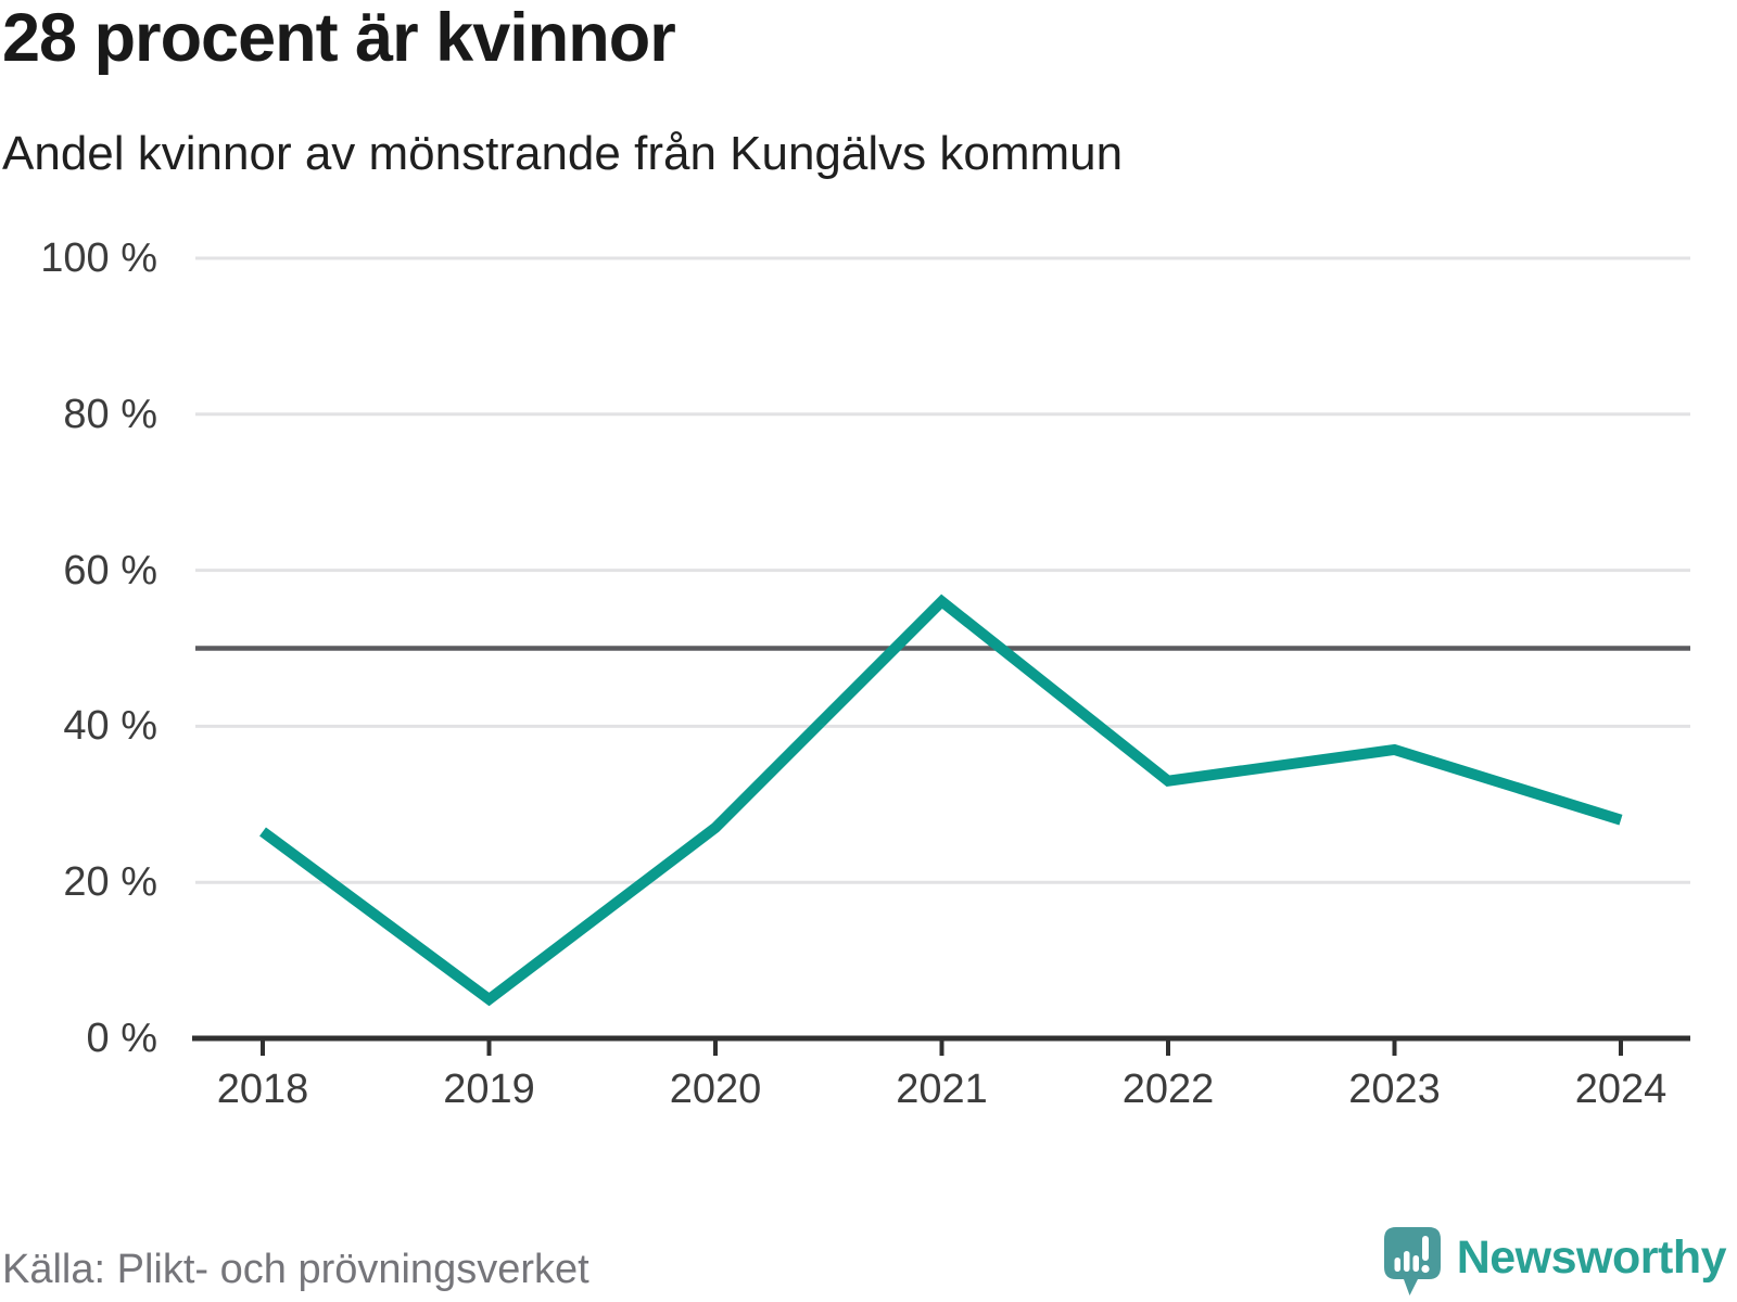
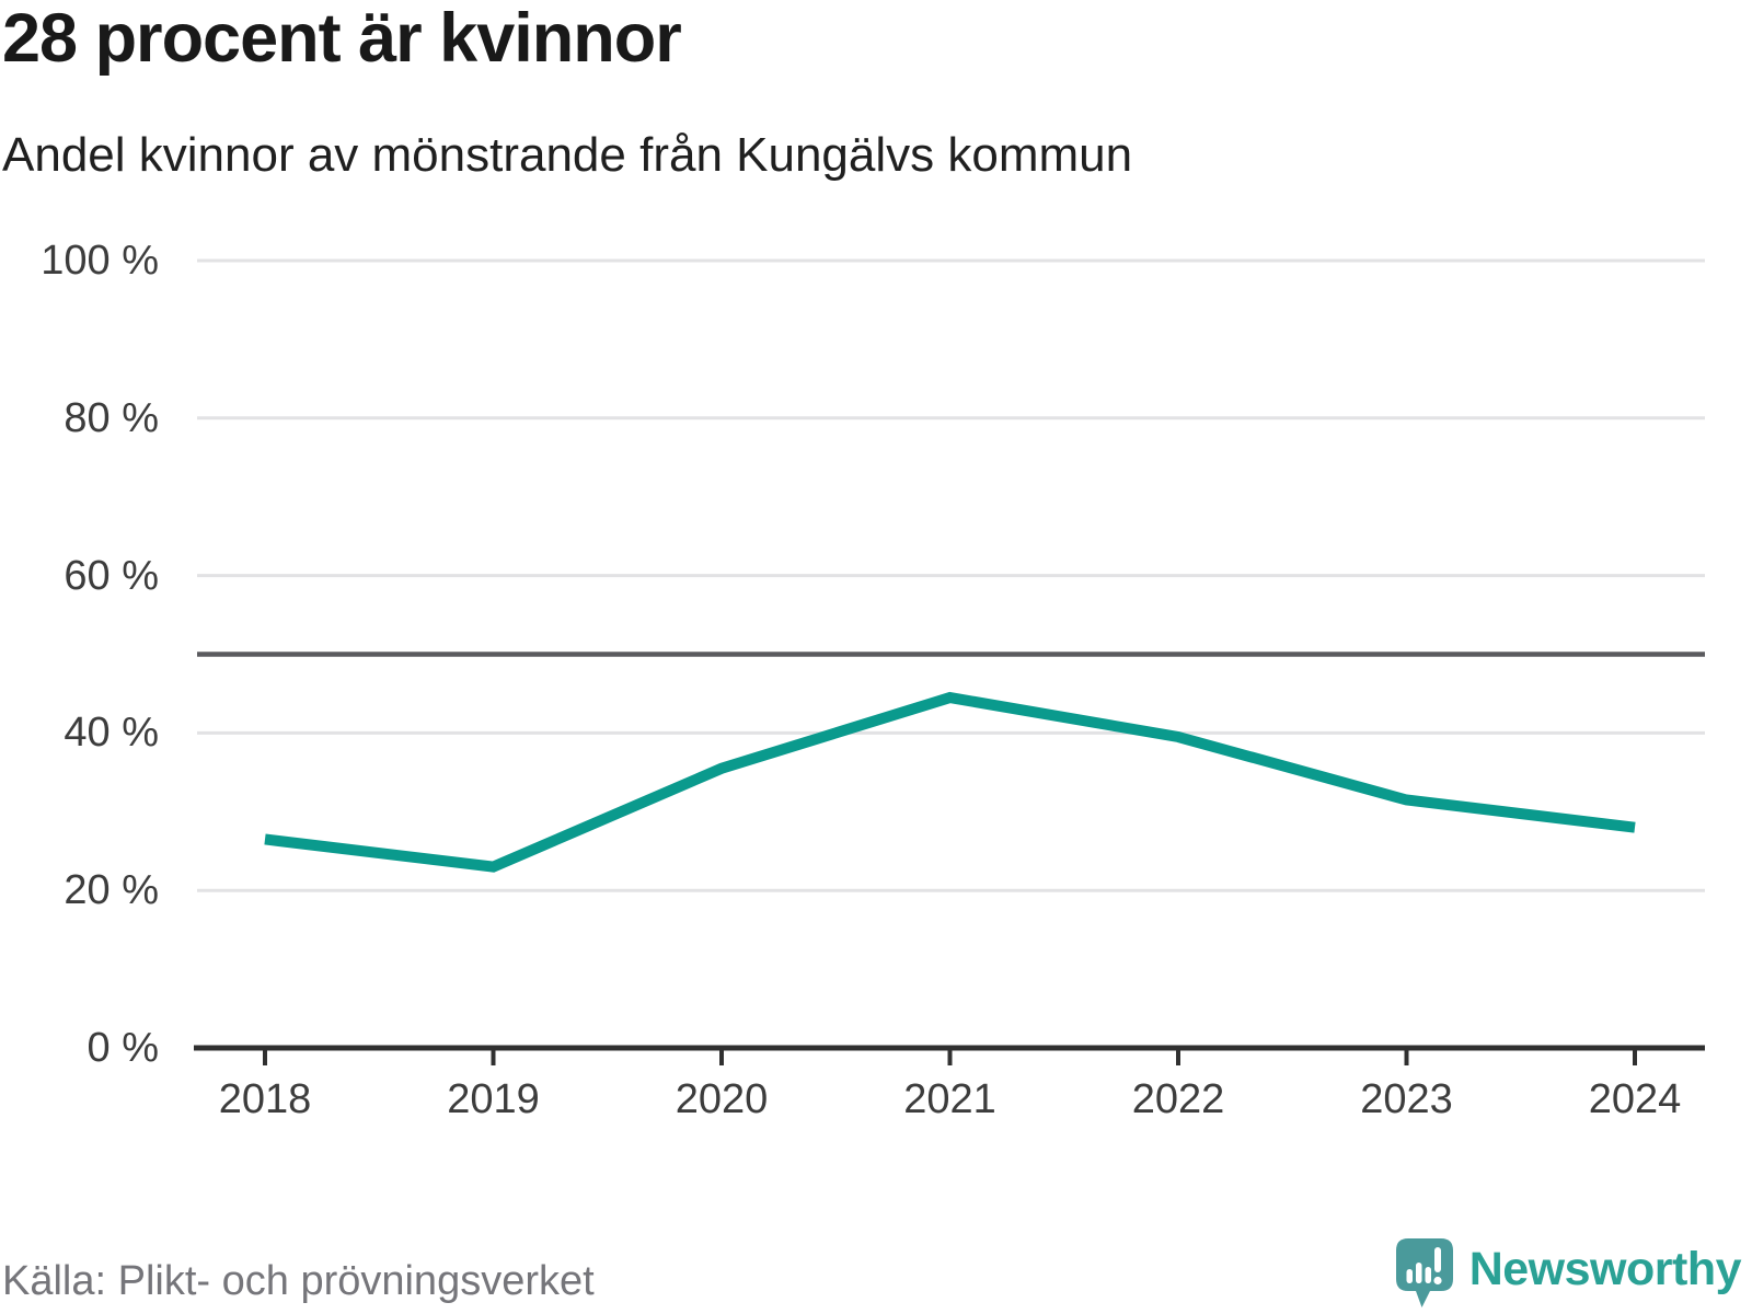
2019: 5% -> 23%
2020: 27% -> 36%
2021: 56% -> 44%
2022: 33% -> 40%
2023: 37% -> 32%
